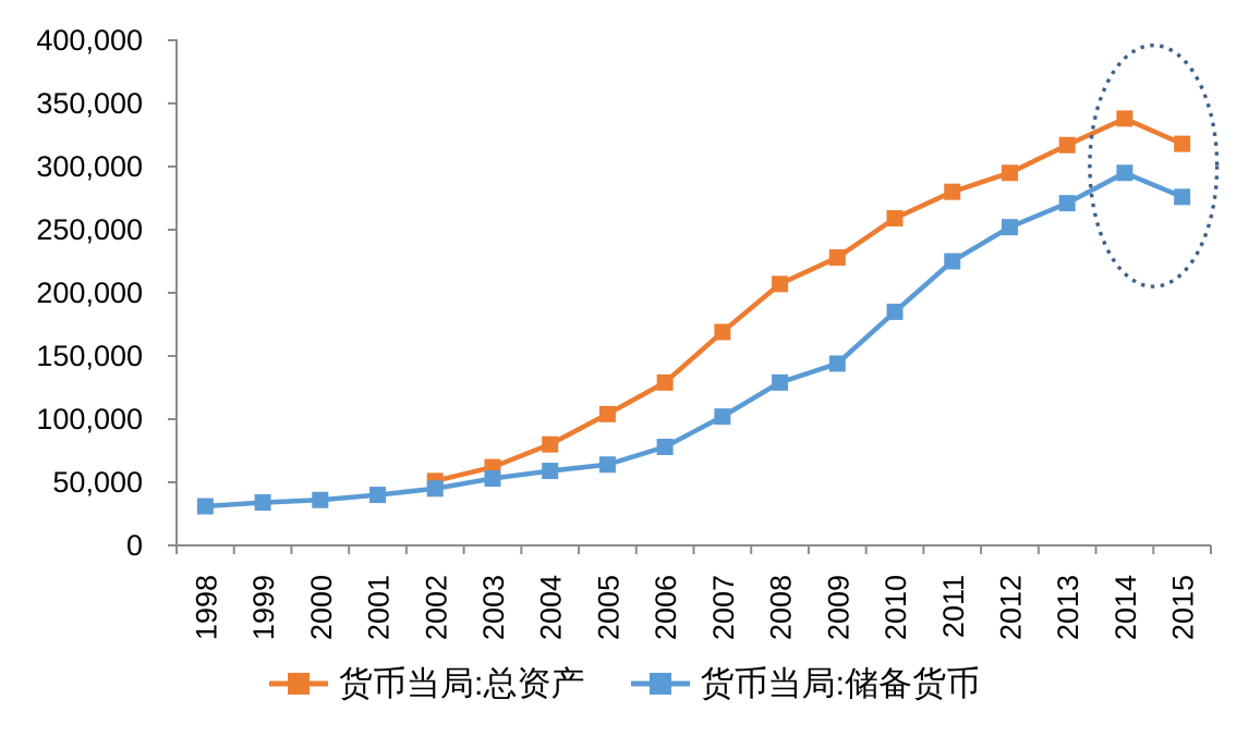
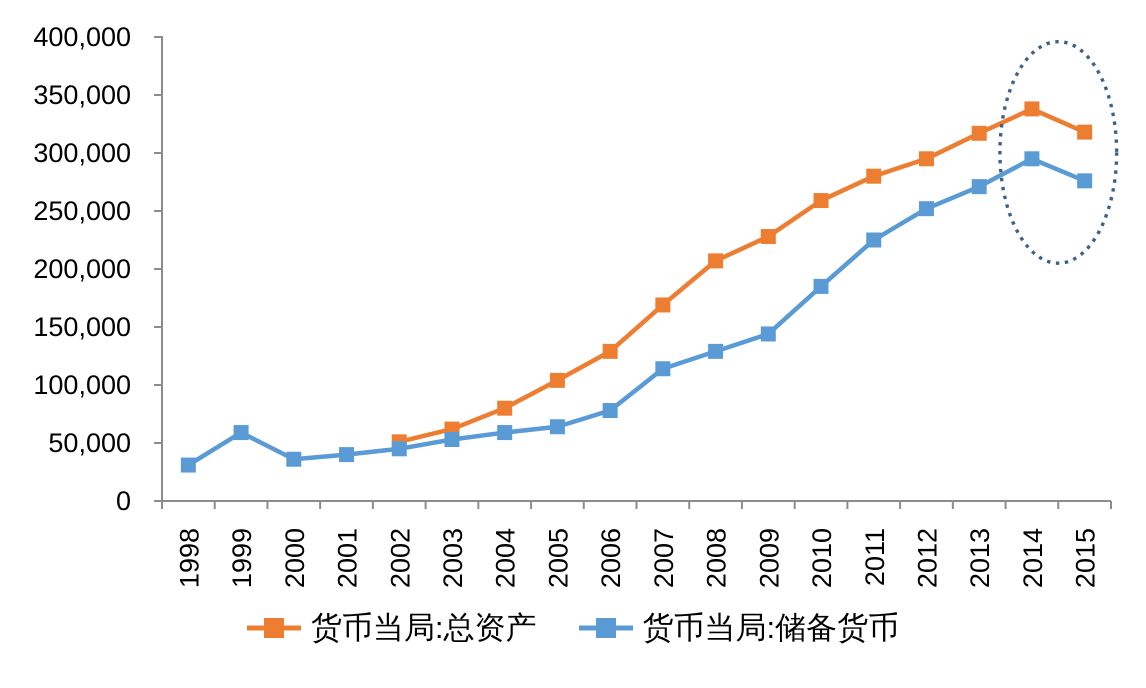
货币当局:储备货币/1999: 34000 -> 59000
货币当局:储备货币/2007: 102000 -> 114000
